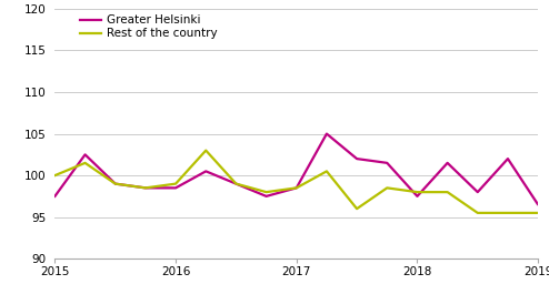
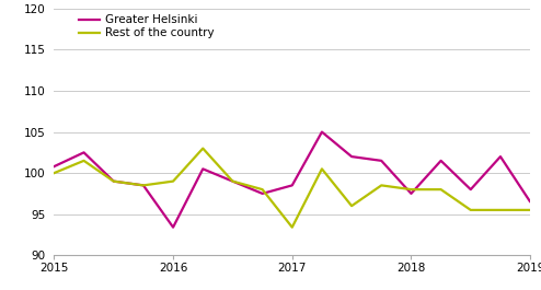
Greater Helsinki/2015: 97.5 -> 100.8
Greater Helsinki/2016: 98.5 -> 93.4
Rest of the country/2017: 98.5 -> 93.4
